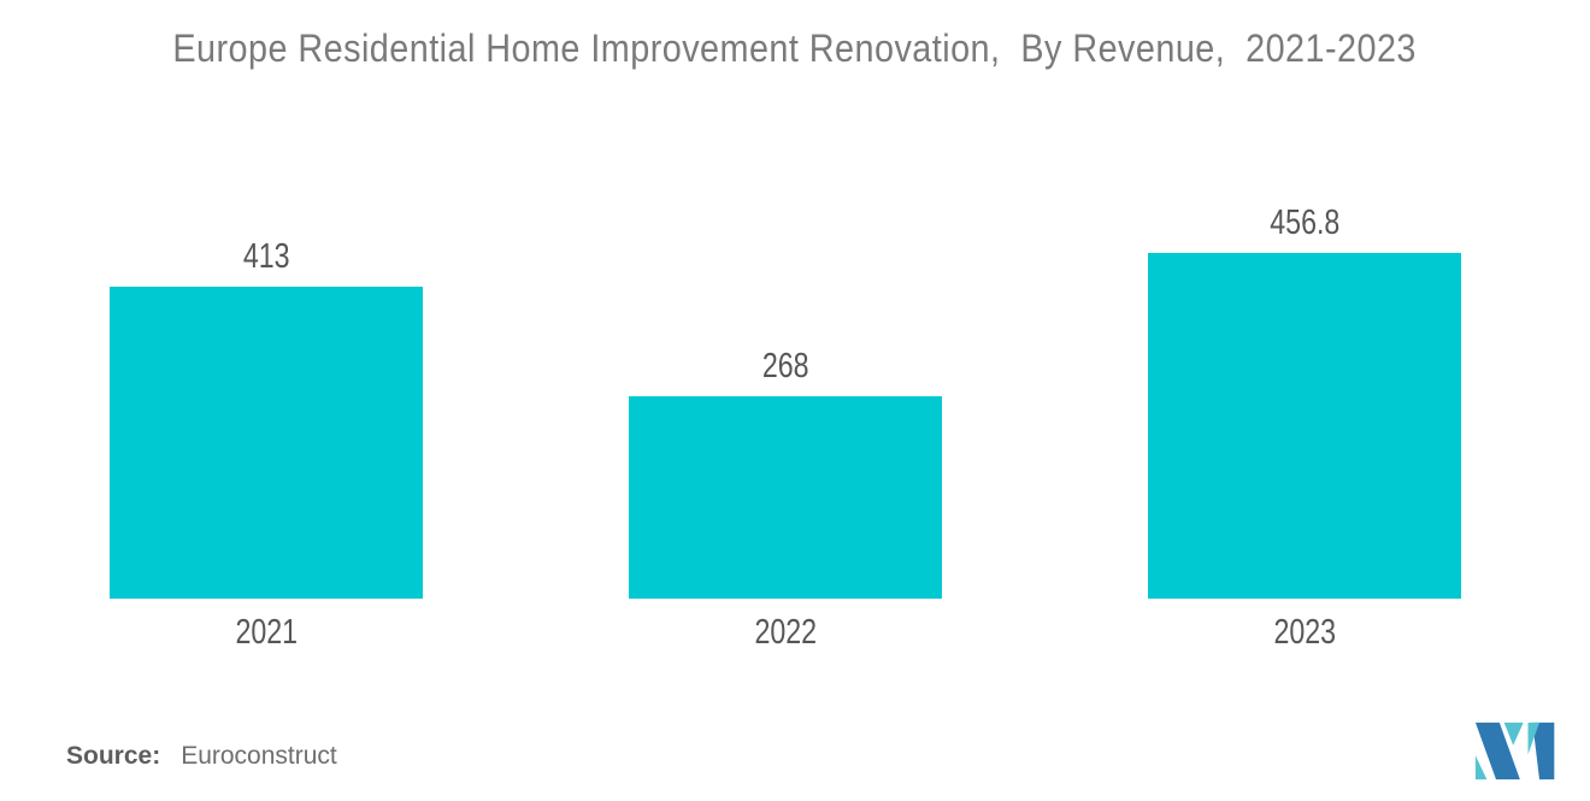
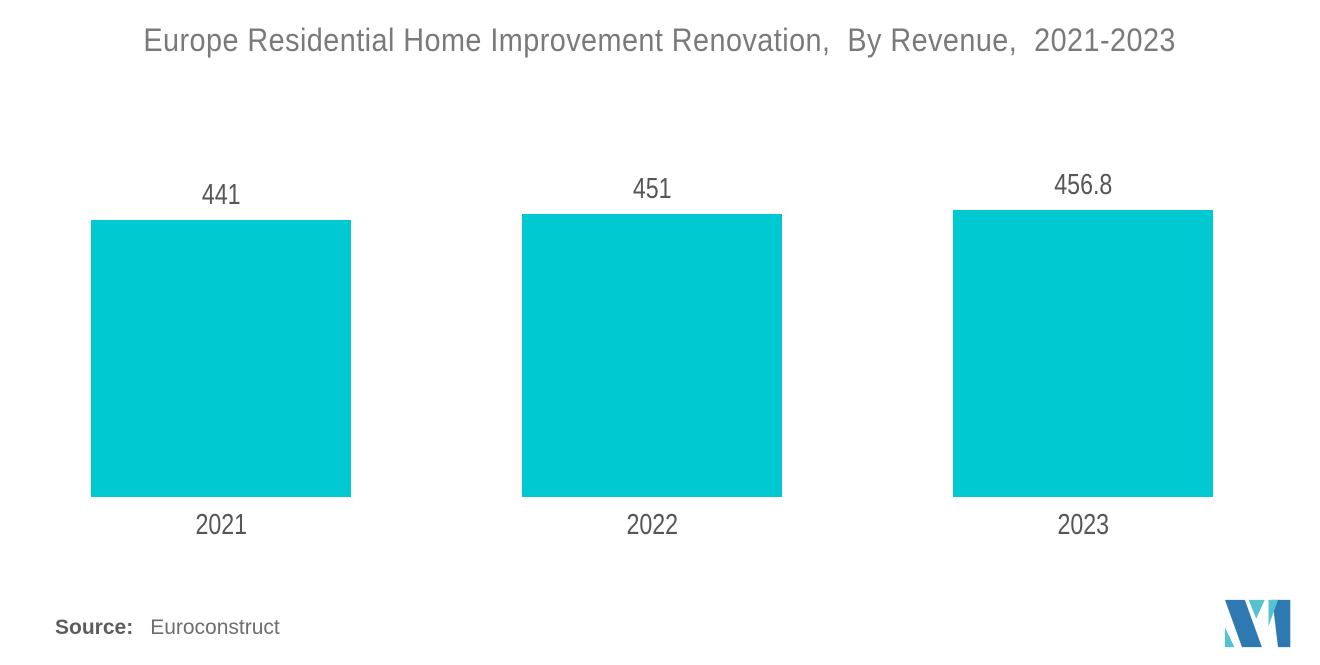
2021: 413 -> 441
2022: 268 -> 451
